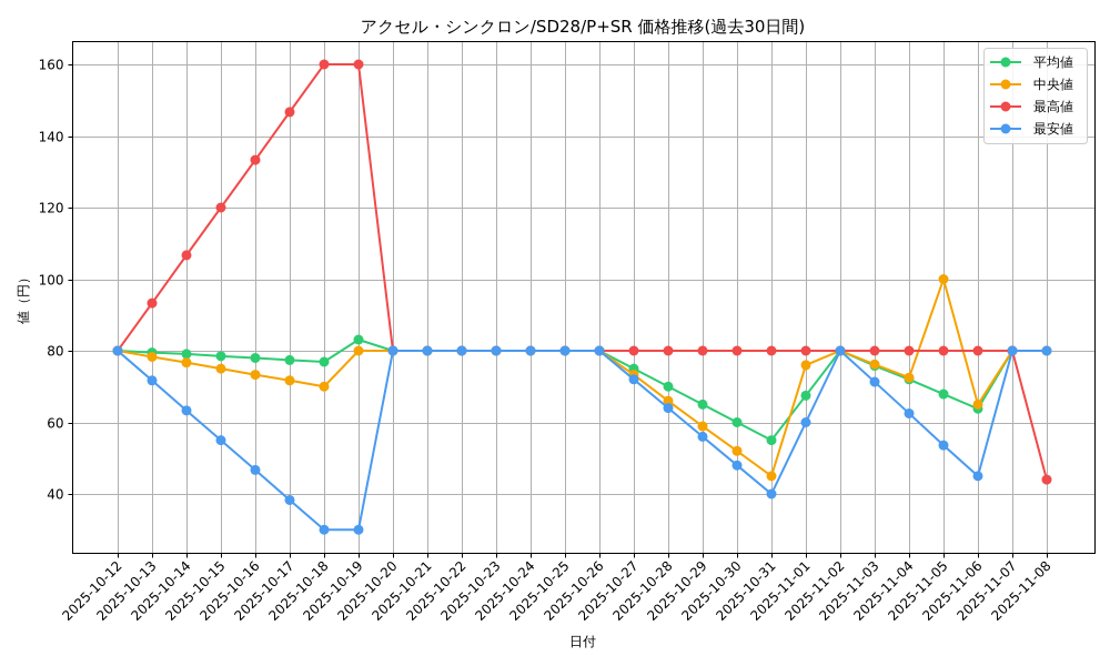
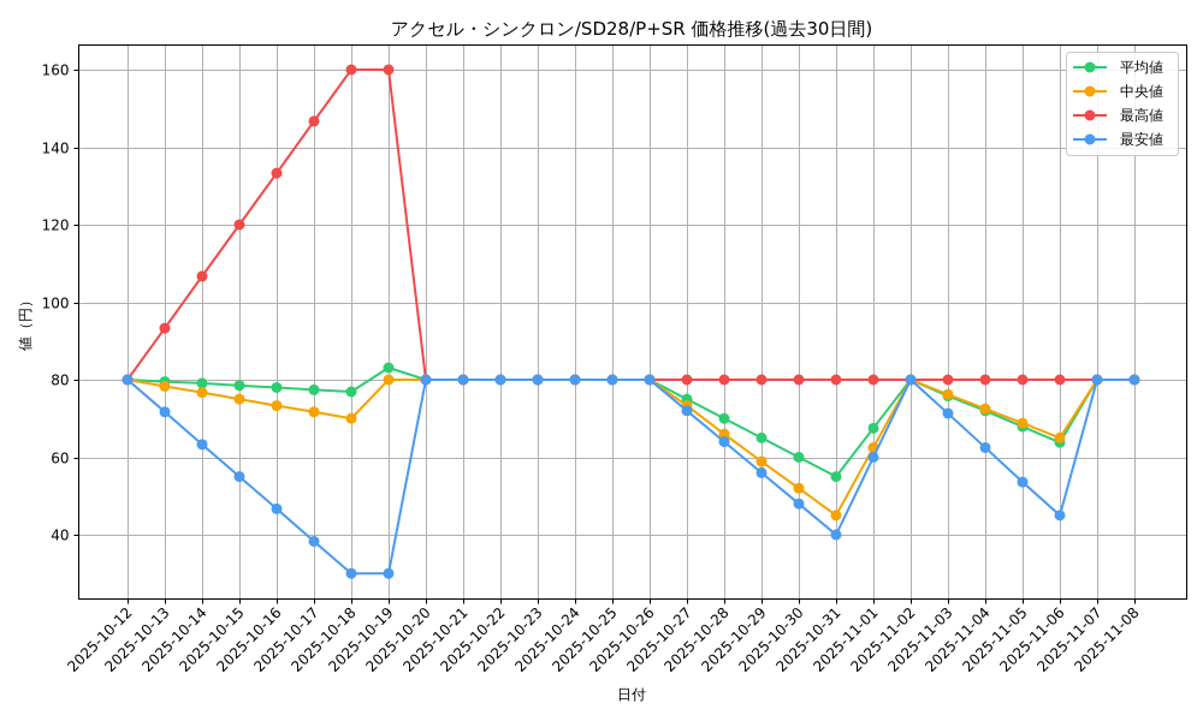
中央値/2025-11-01: 76 -> 62
中央値/2025-11-05: 100 -> 69
最高値/2025-11-08: 44 -> 80
